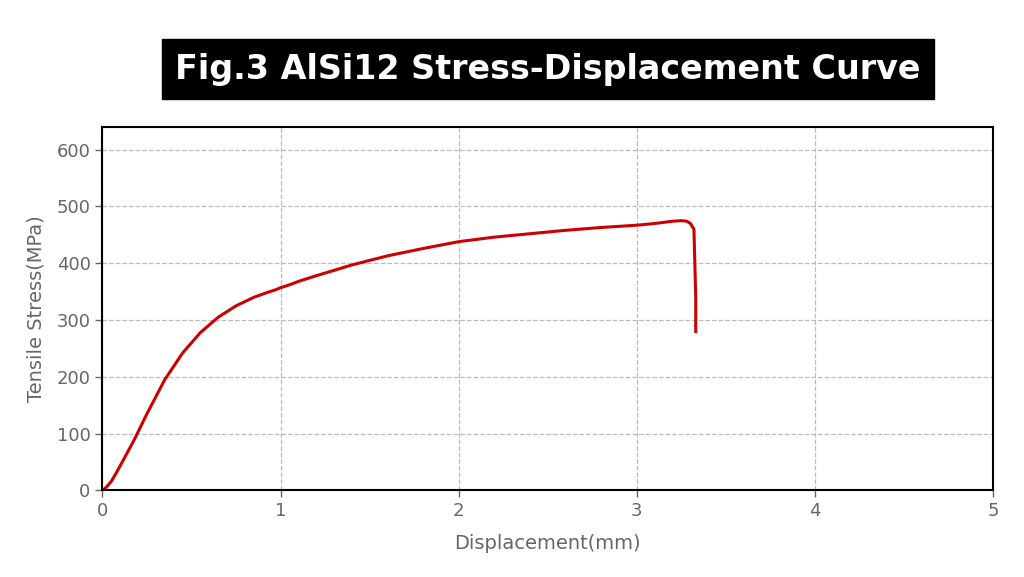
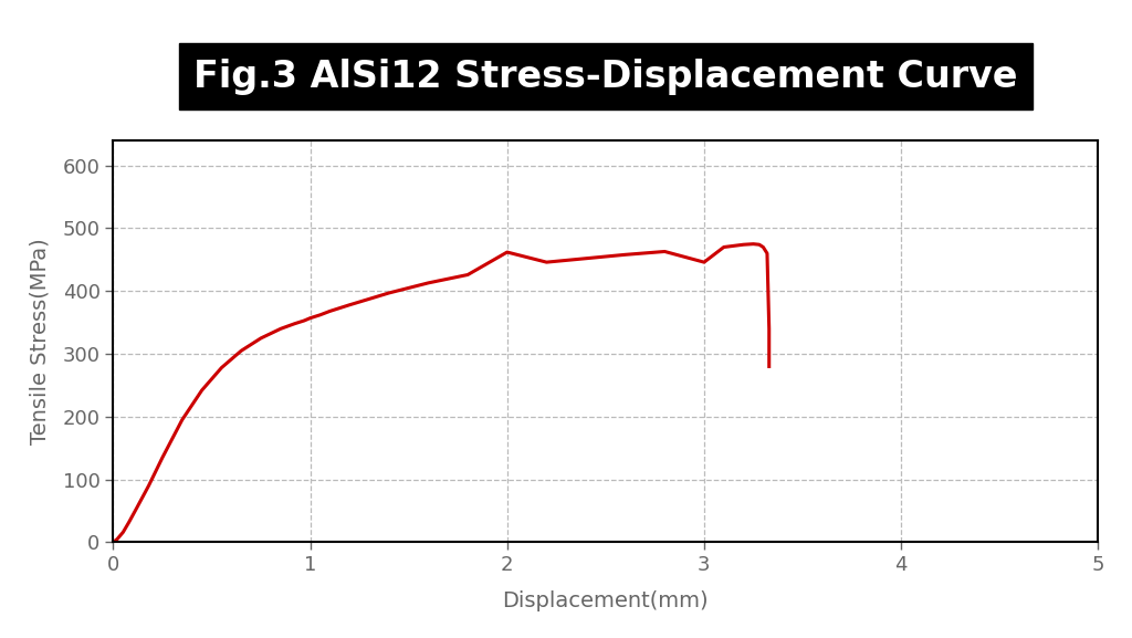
2: 438 -> 462
3: 467 -> 446
